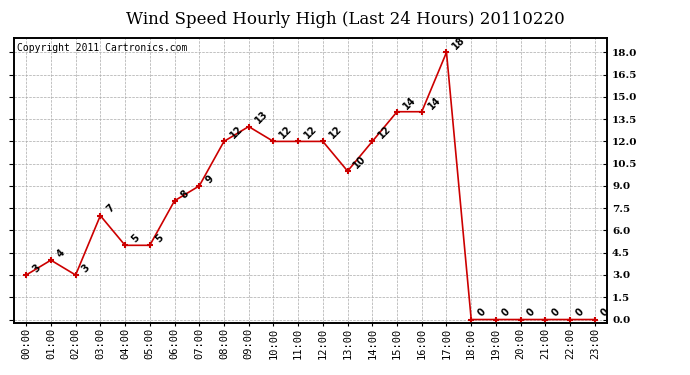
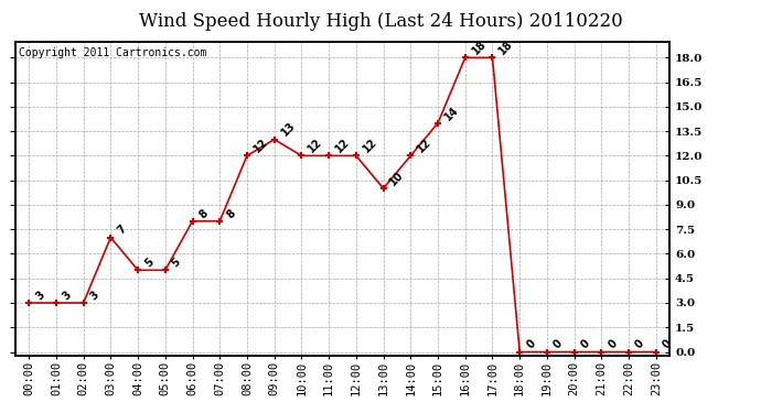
01:00: 4 -> 3
07:00: 9 -> 8
16:00: 14 -> 18
